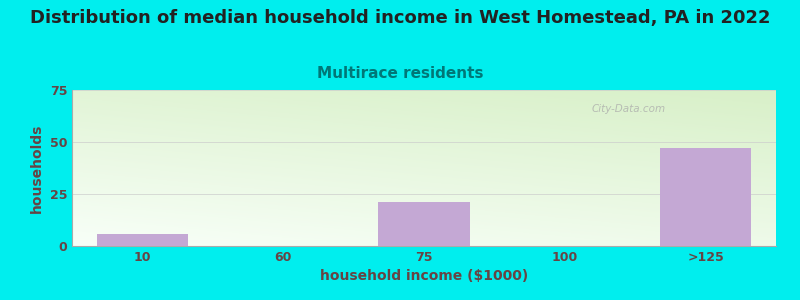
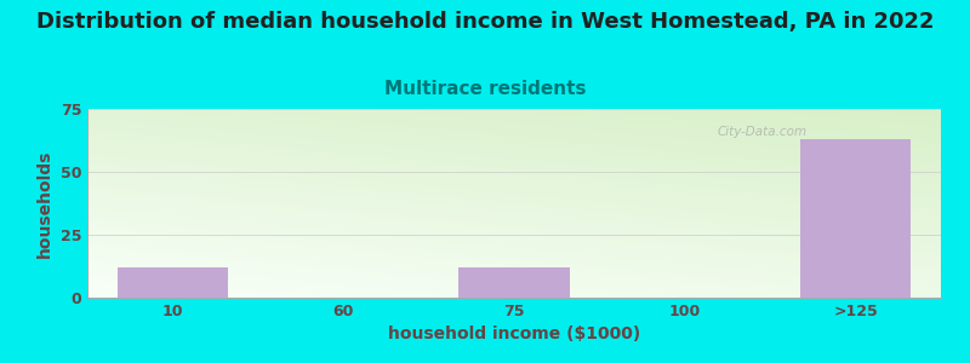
10: 6 -> 12
75: 21 -> 12
>125: 47 -> 63
